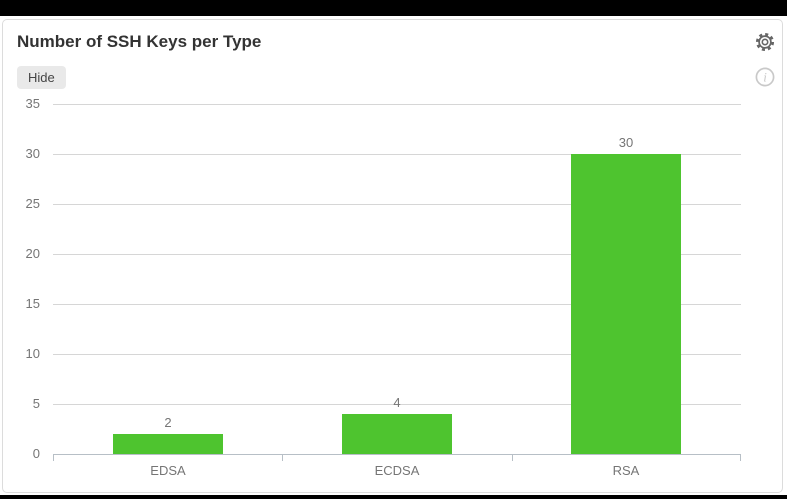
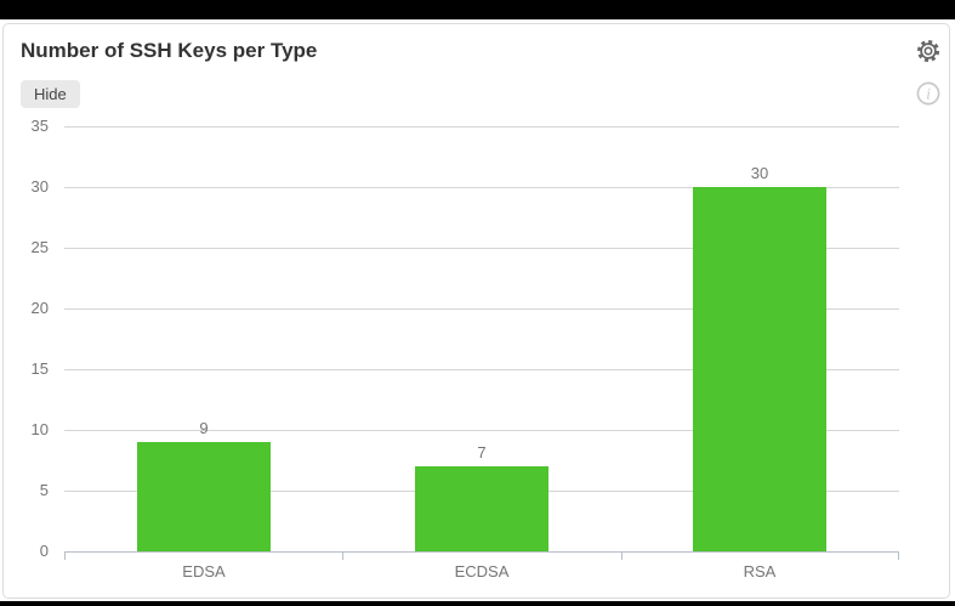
EDSA: 2 -> 9
ECDSA: 4 -> 7
